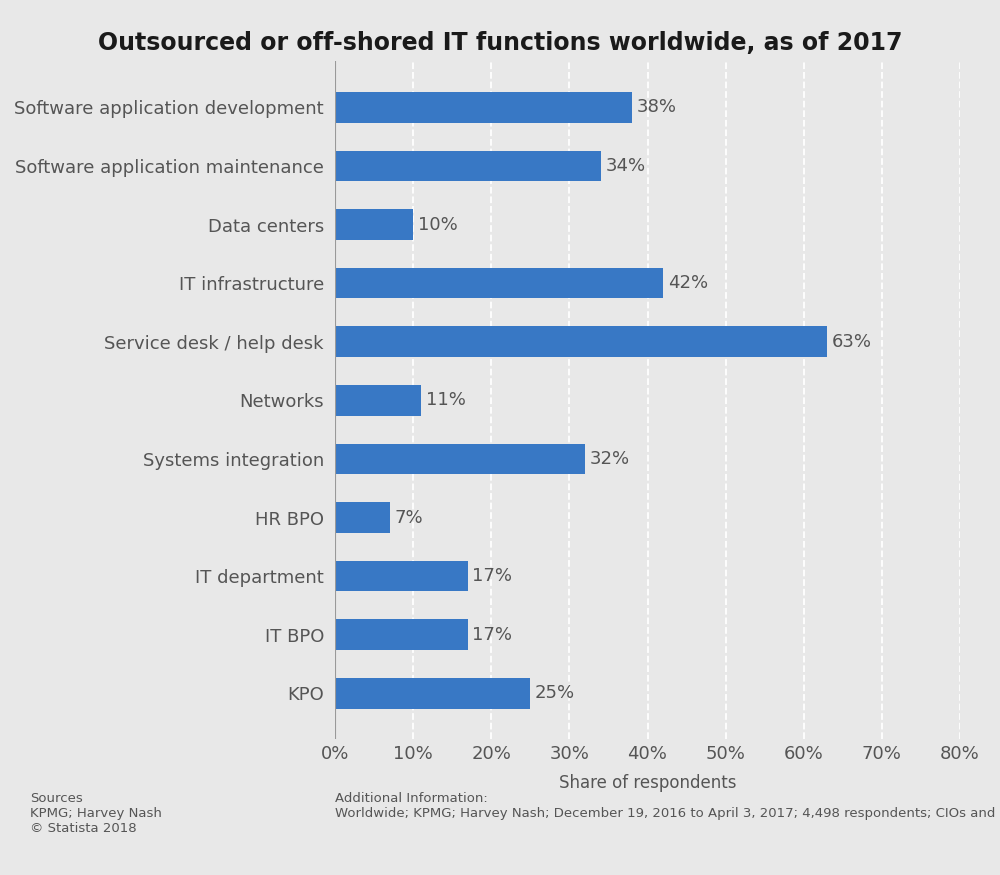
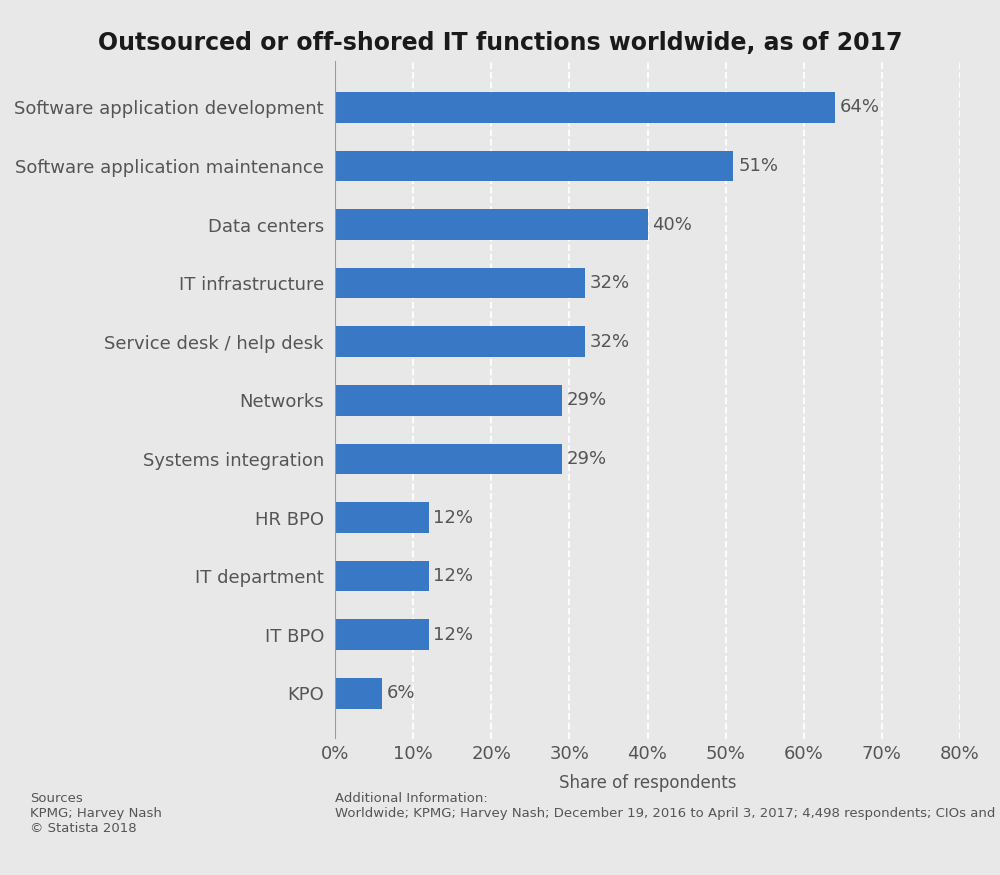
Software application development: 38% -> 64%
Software application maintenance: 34% -> 51%
Data centers: 10% -> 40%
IT infrastructure: 42% -> 32%
Service desk / help desk: 63% -> 32%
Networks: 11% -> 29%
Systems integration: 32% -> 29%
HR BPO: 7% -> 12%
IT department: 17% -> 12%
IT BPO: 17% -> 12%
KPO: 25% -> 6%
